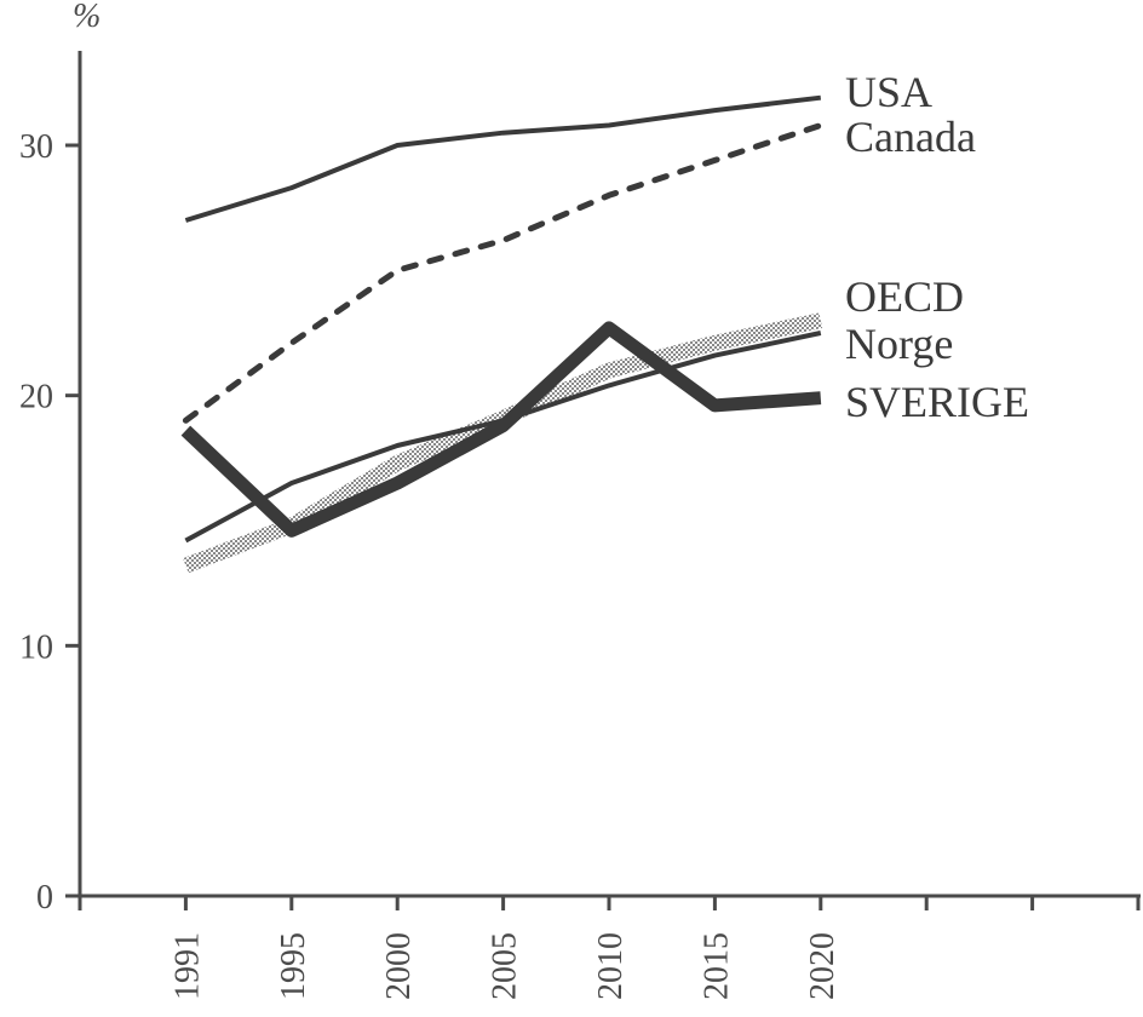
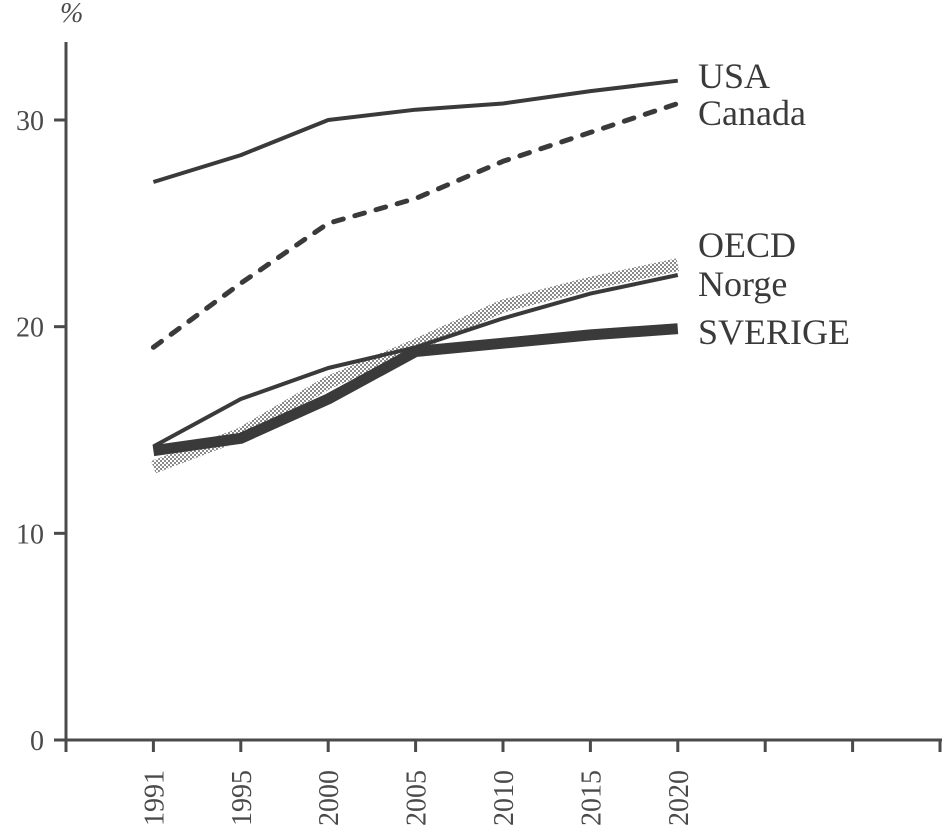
SVERIGE/1991: 18.6 -> 14.0
SVERIGE/2010: 22.7 -> 19.2
